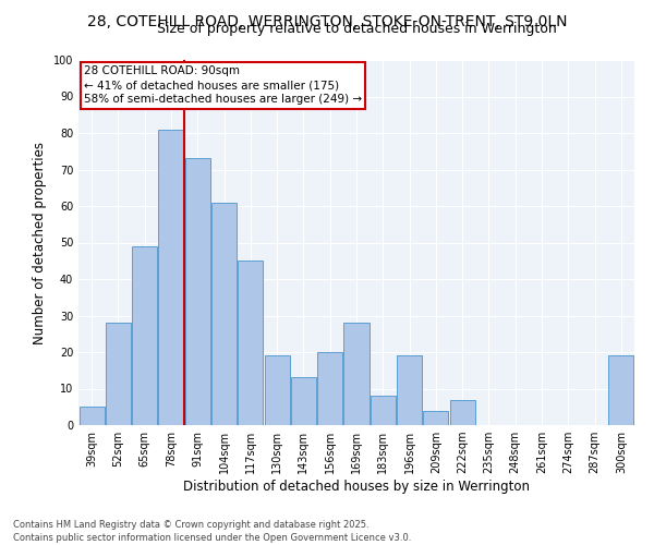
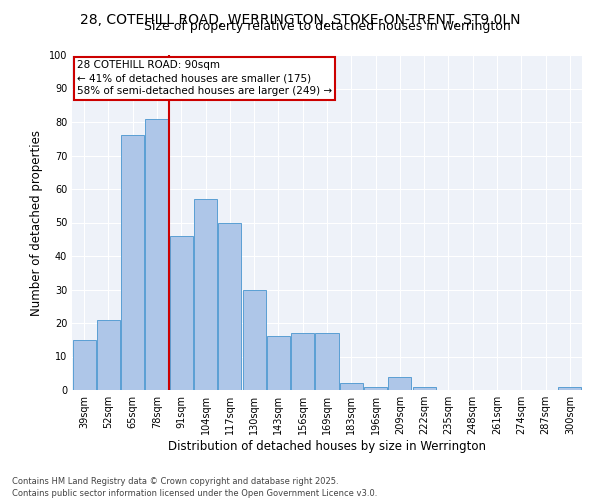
39sqm: 5 -> 15
52sqm: 28 -> 21
65sqm: 49 -> 76
91sqm: 73 -> 46
104sqm: 61 -> 57
117sqm: 45 -> 50
130sqm: 19 -> 30
143sqm: 13 -> 16
156sqm: 20 -> 17
169sqm: 28 -> 17
183sqm: 8 -> 2
196sqm: 19 -> 1
222sqm: 7 -> 1
300sqm: 19 -> 1
